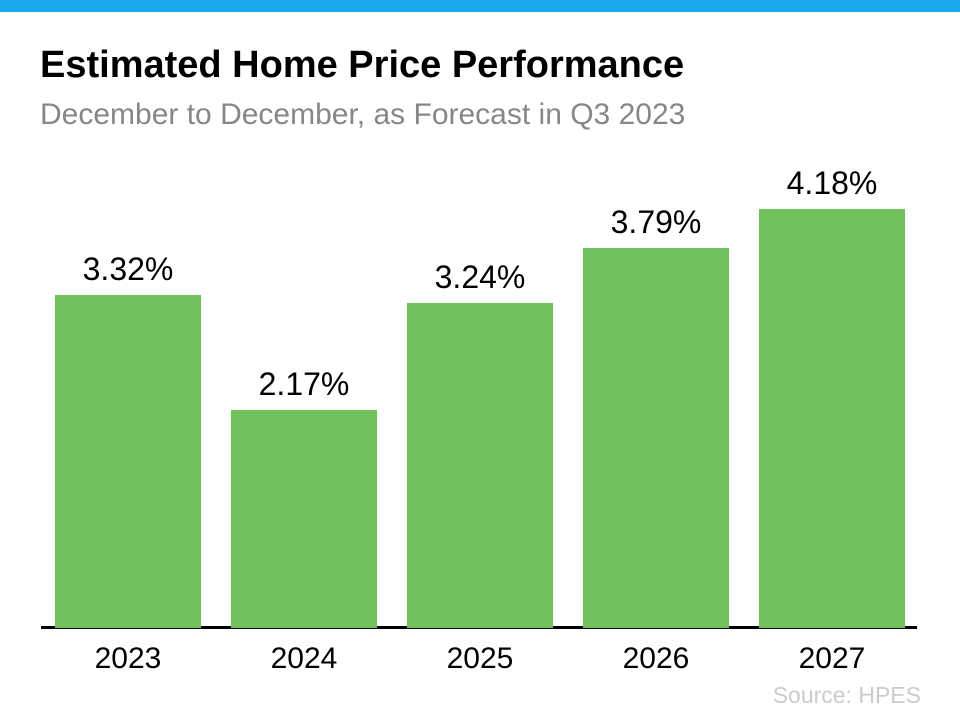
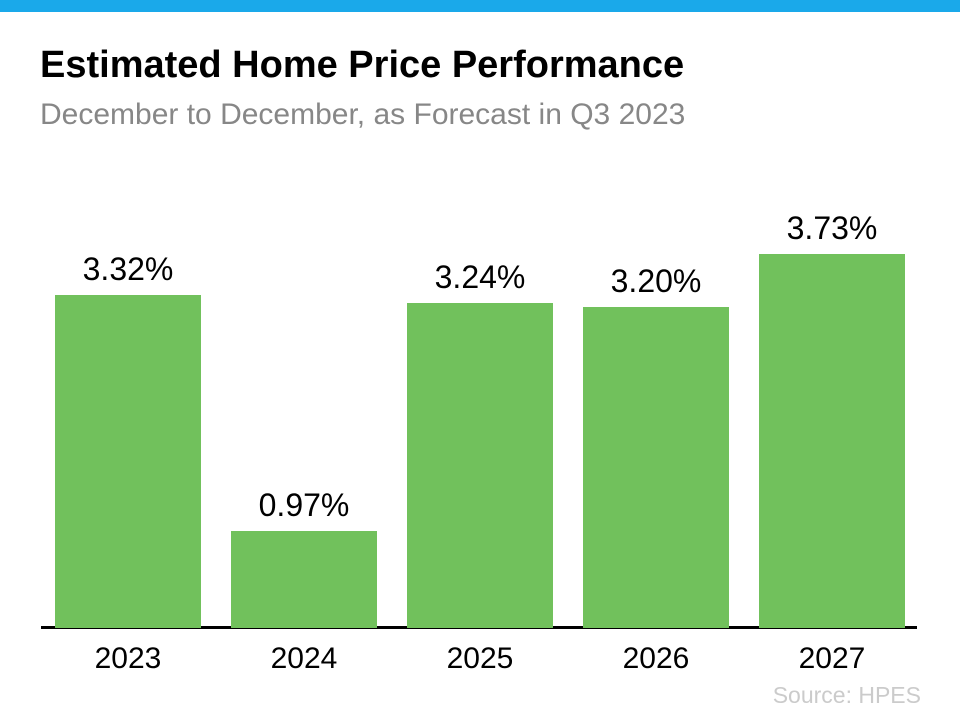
2024: 2.17% -> 0.97%
2026: 3.79% -> 3.20%
2027: 4.18% -> 3.73%
